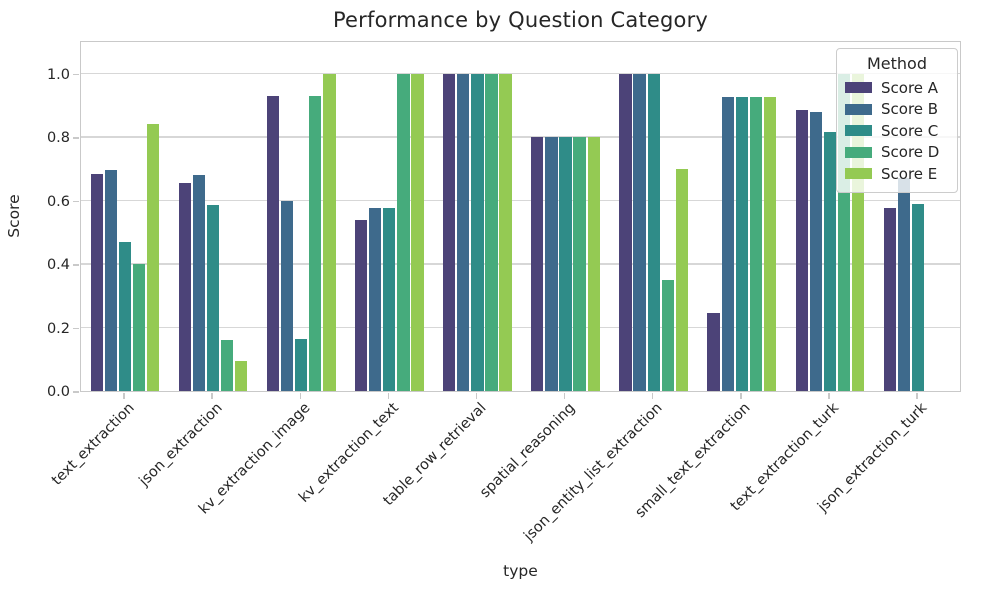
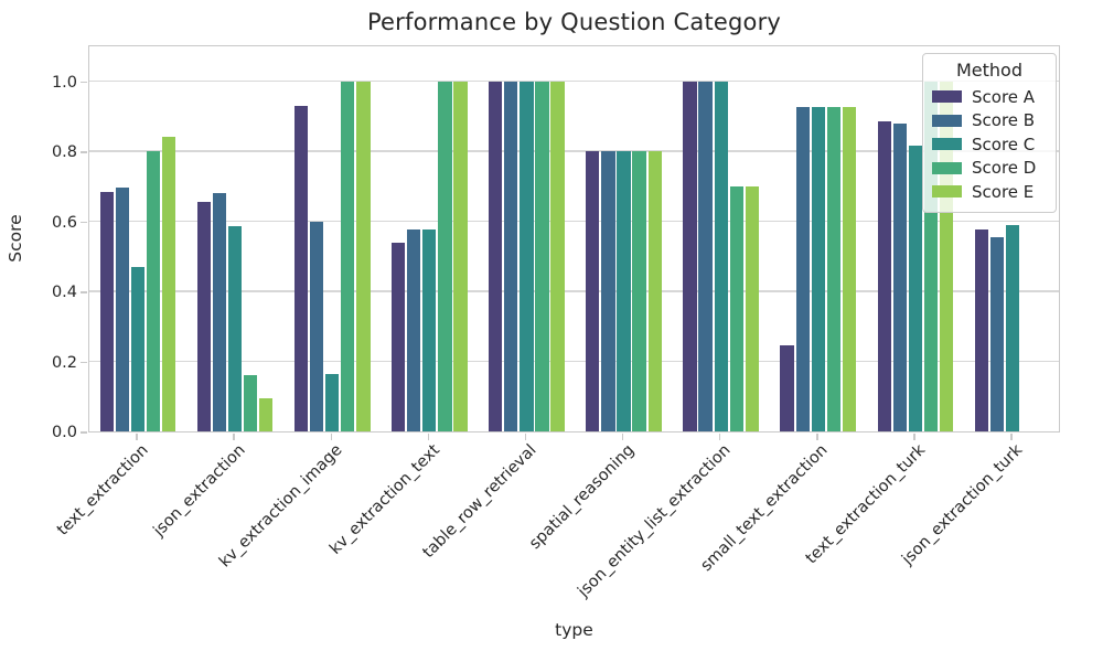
Score D/text_extraction: 0.40 -> 0.80
Score D/kv_extraction_image: 0.93 -> 1.00
Score D/json_entity_list_extraction: 0.35 -> 0.70
Score B/json_extraction_turk: 0.67 -> 0.56
